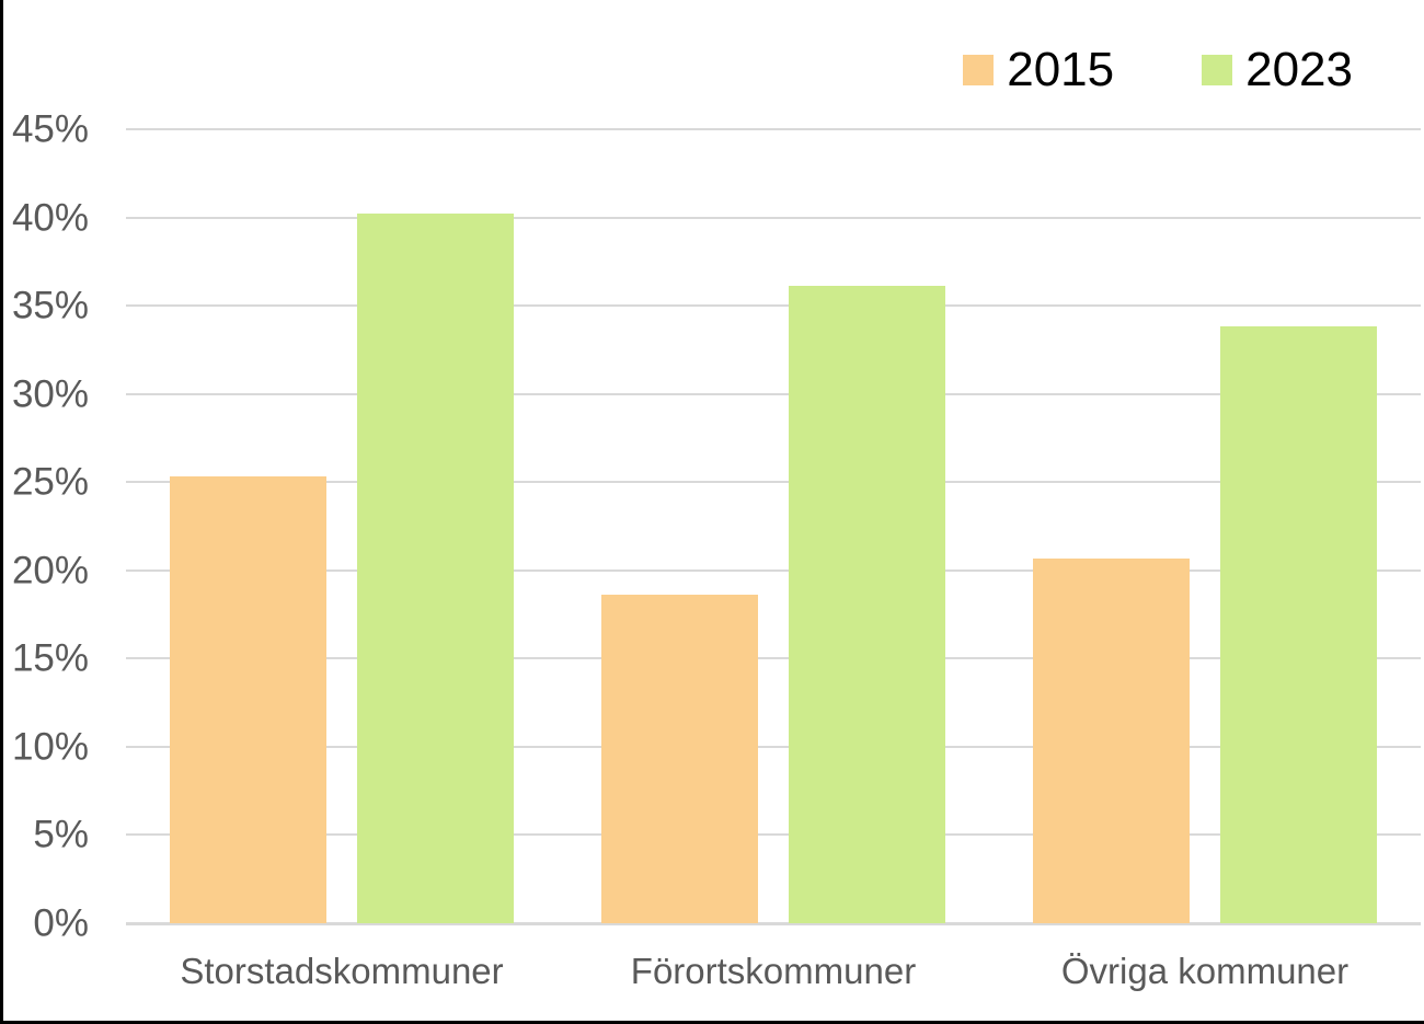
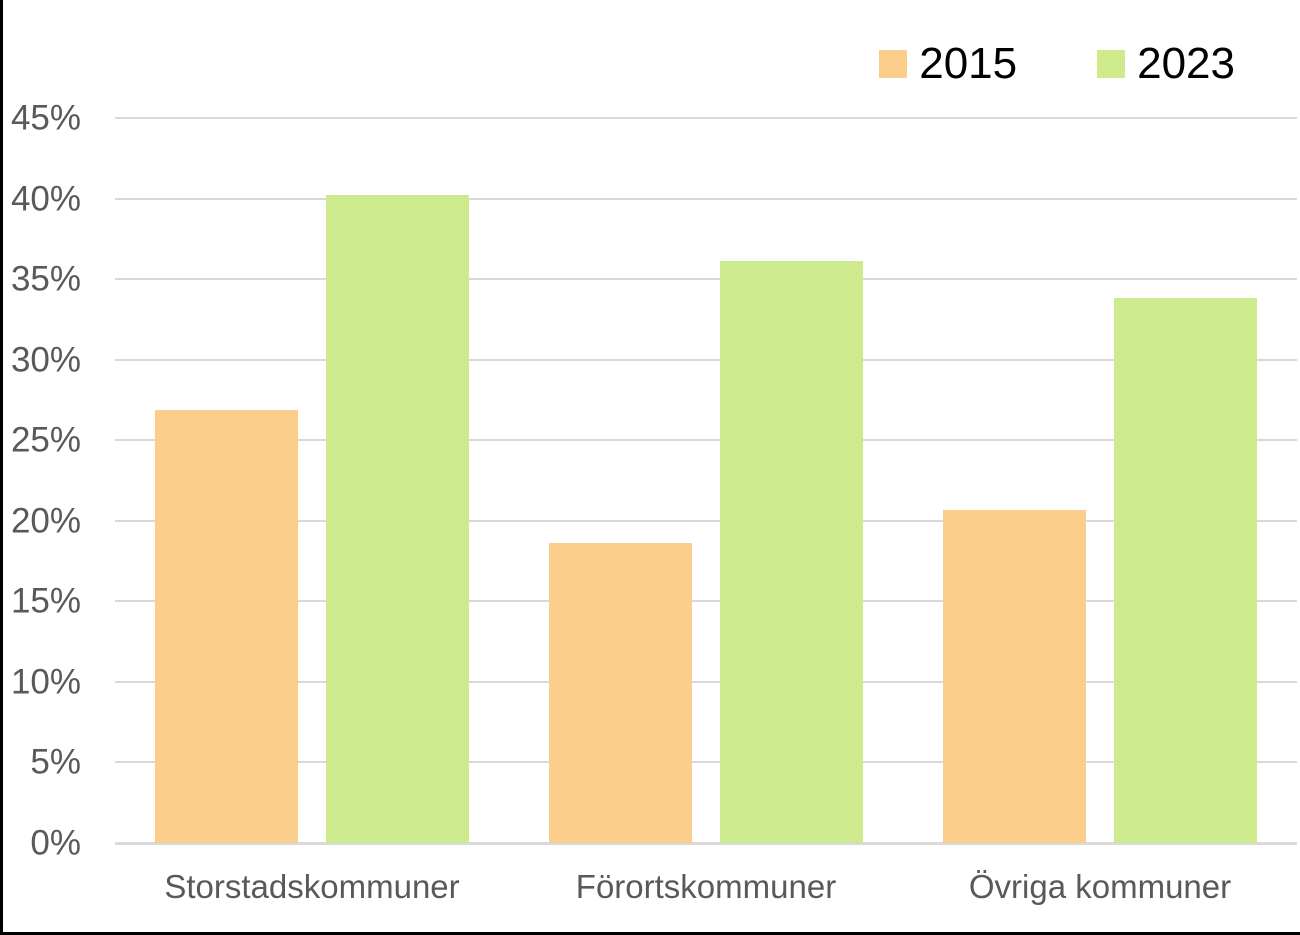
2015/Storstadskommuner: 25.3% -> 26.9%
